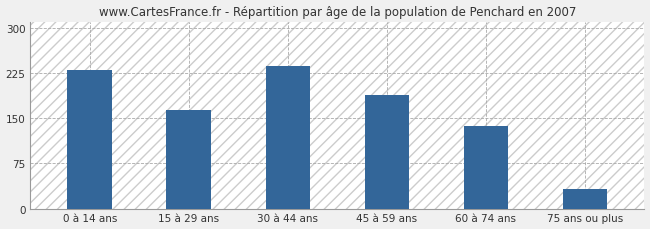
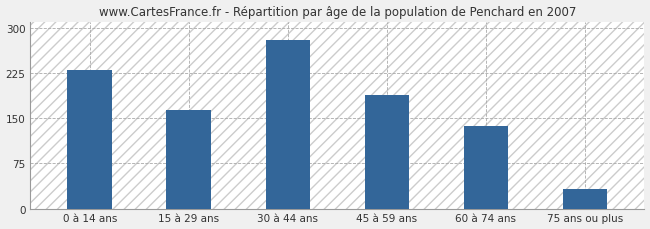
30 à 44 ans: 237 -> 280
